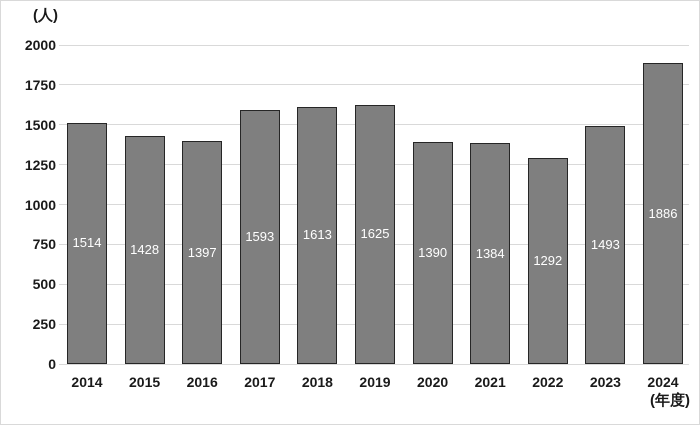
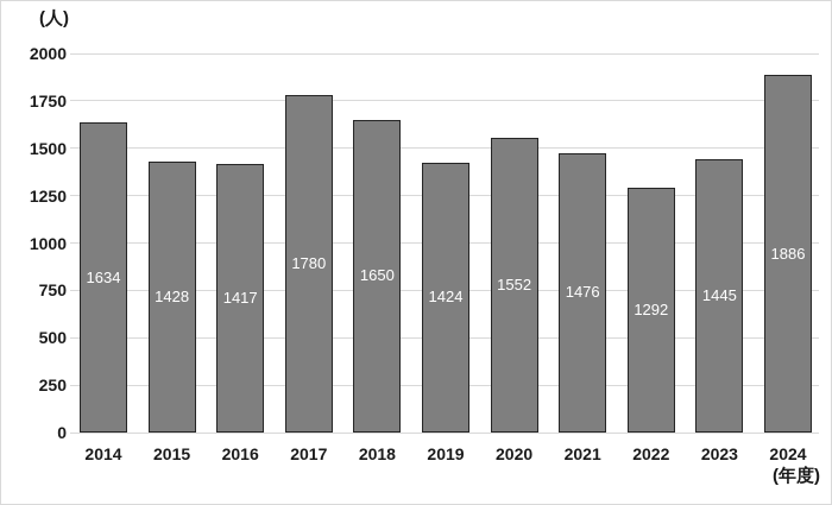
2014: 1514 -> 1634
2016: 1397 -> 1417
2017: 1593 -> 1780
2018: 1613 -> 1650
2019: 1625 -> 1424
2020: 1390 -> 1552
2021: 1384 -> 1476
2023: 1493 -> 1445
